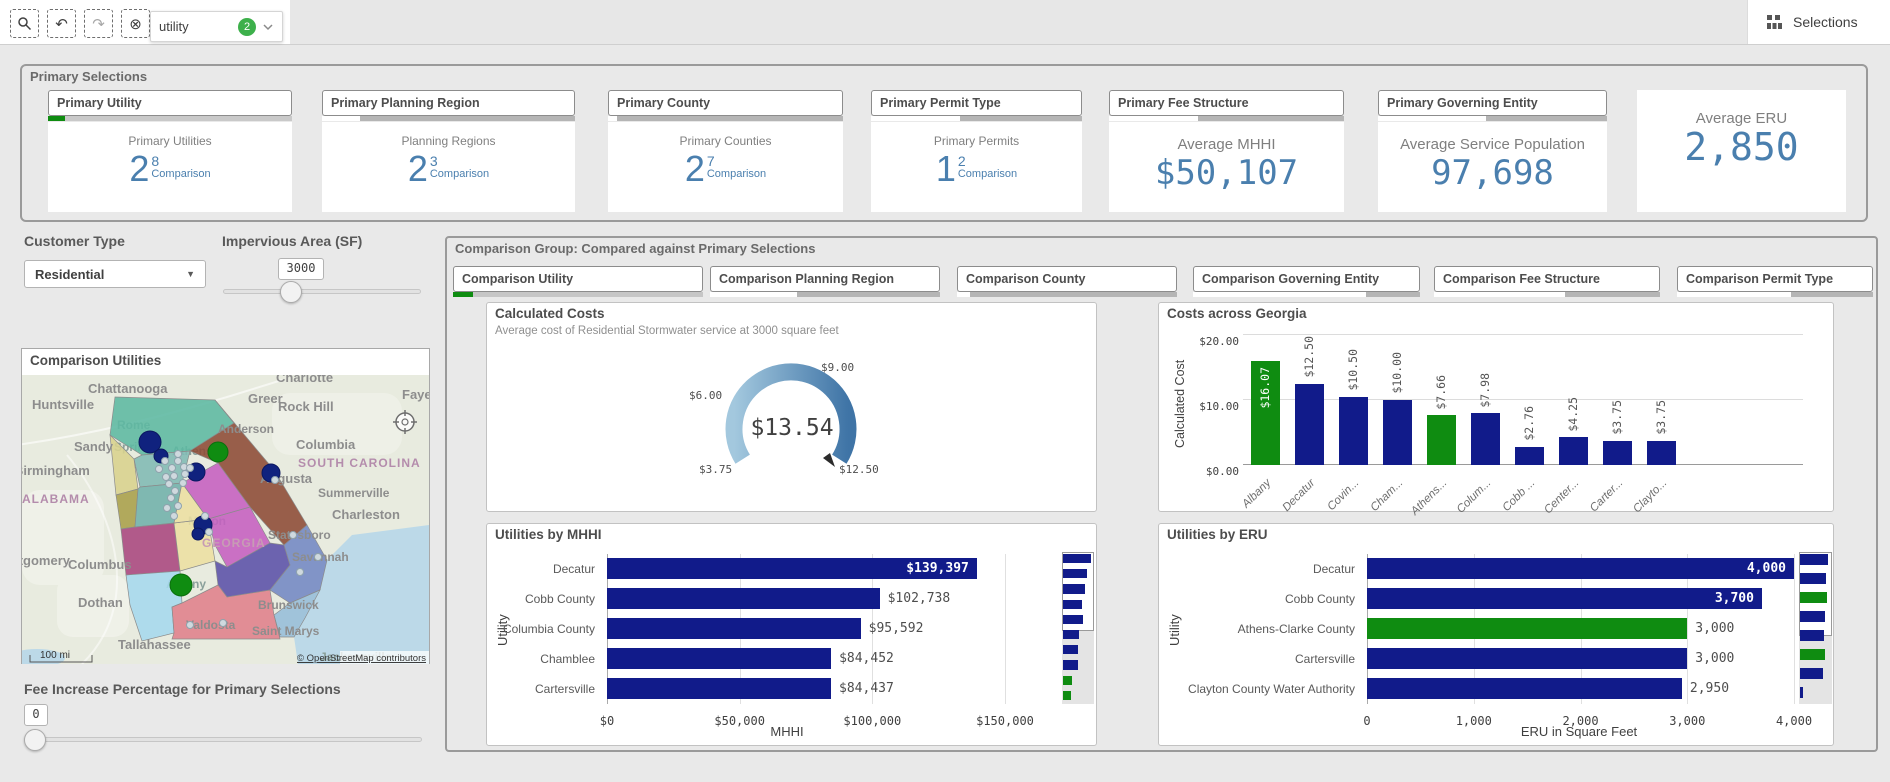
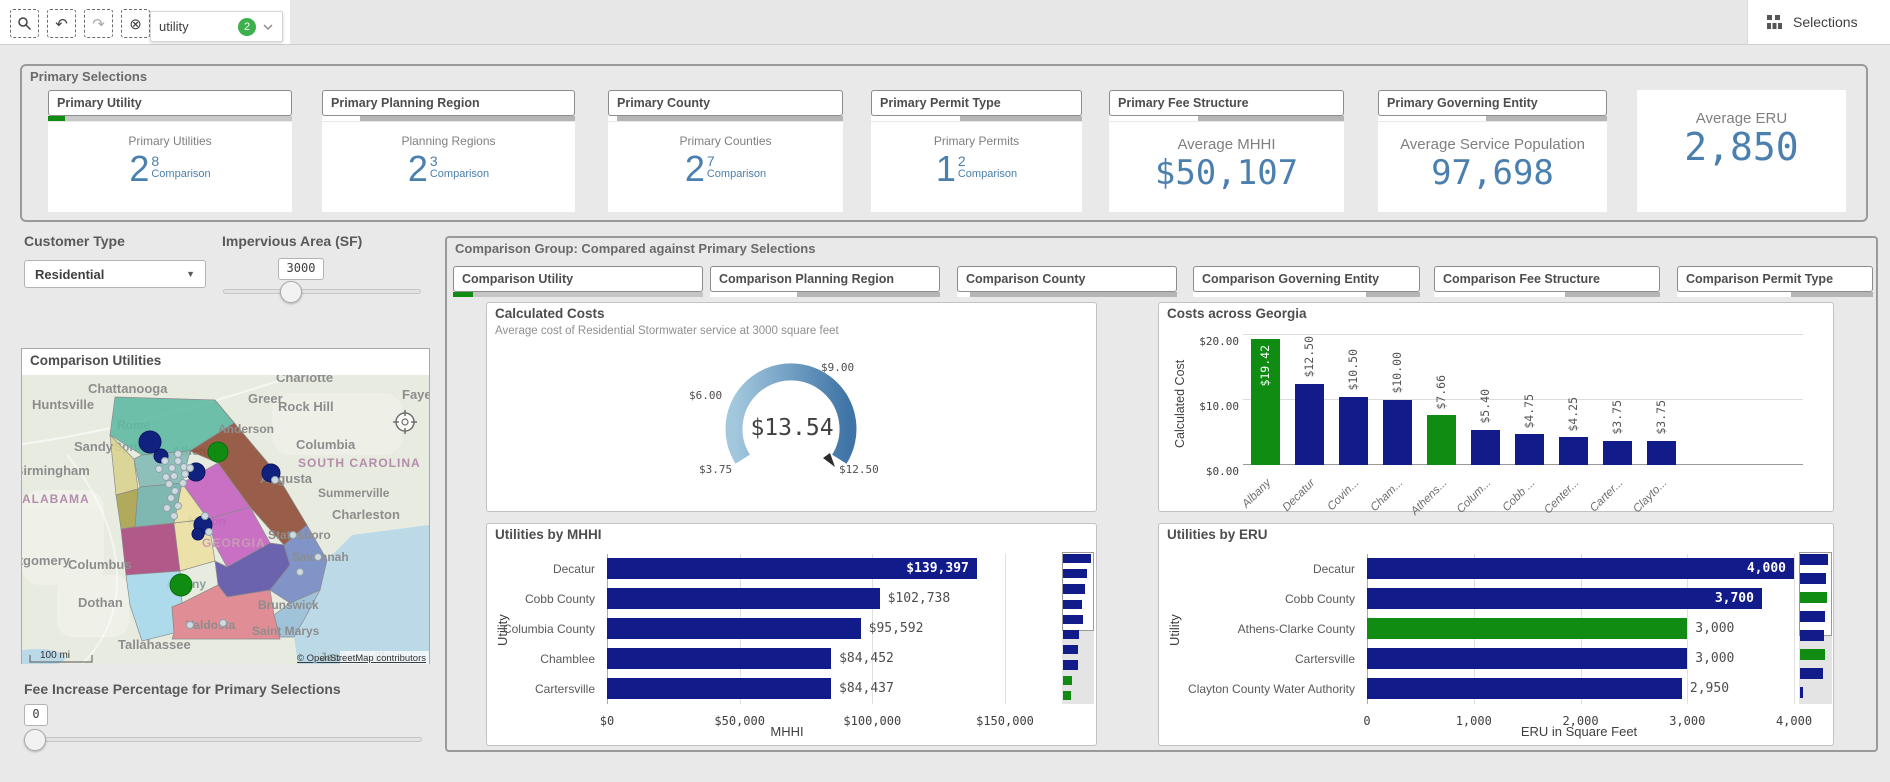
Costs across Georgia/Albany: $16.07 -> $19.42
Costs across Georgia/Colum...: $7.98 -> $5.40
Costs across Georgia/Cobb ...: $2.76 -> $4.75
